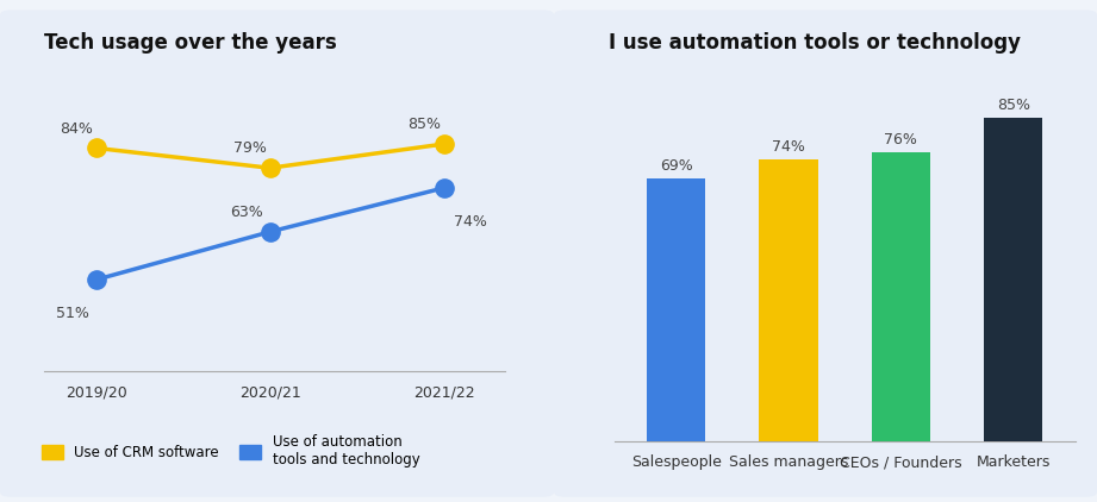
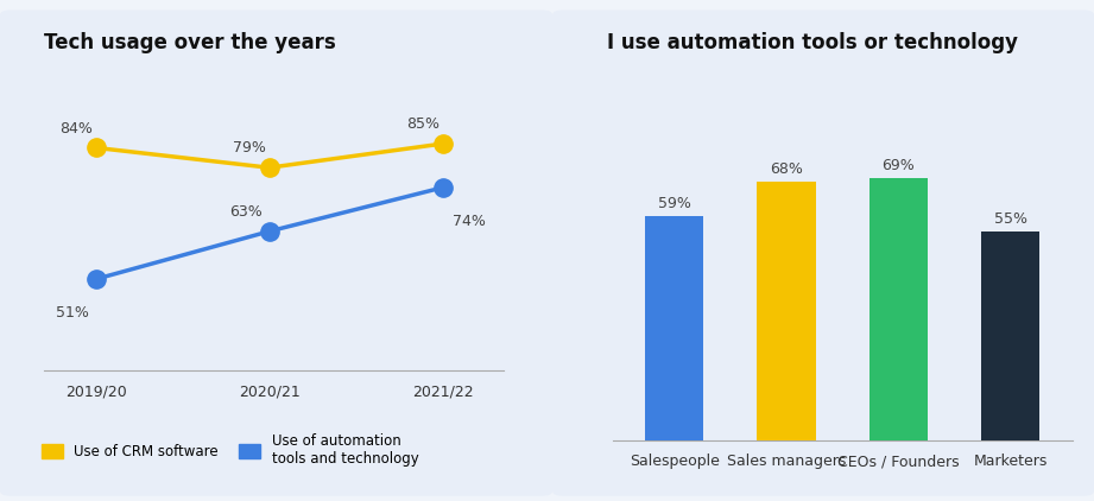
Salespeople: 69% -> 59%
Sales managers: 74% -> 68%
CEOs / Founders: 76% -> 69%
Marketers: 85% -> 55%
